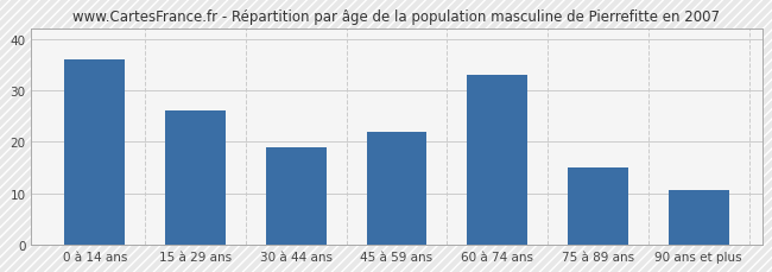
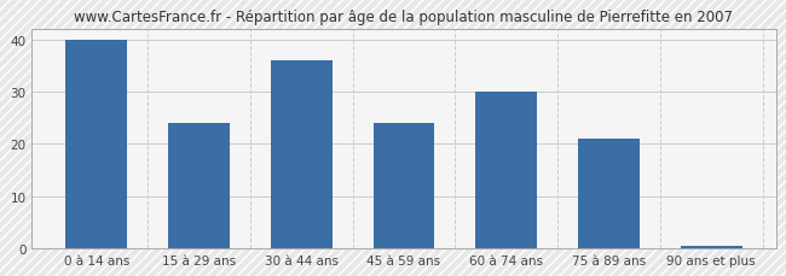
0 à 14 ans: 36.0 -> 40.0
15 à 29 ans: 26.0 -> 24.0
30 à 44 ans: 19.0 -> 36.0
45 à 59 ans: 22.0 -> 24.0
60 à 74 ans: 33.0 -> 30.0
75 à 89 ans: 15.0 -> 21.0
90 ans et plus: 10.5 -> 0.5
